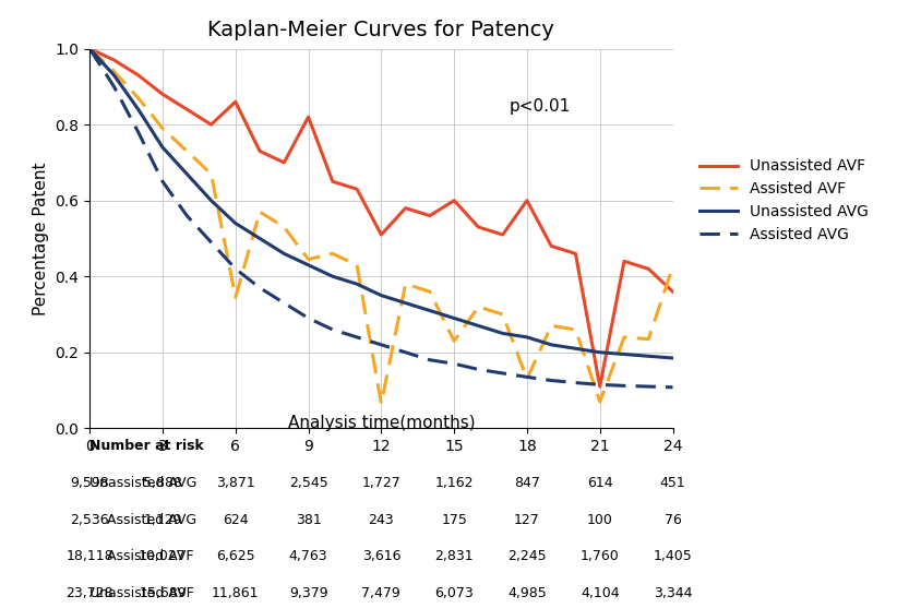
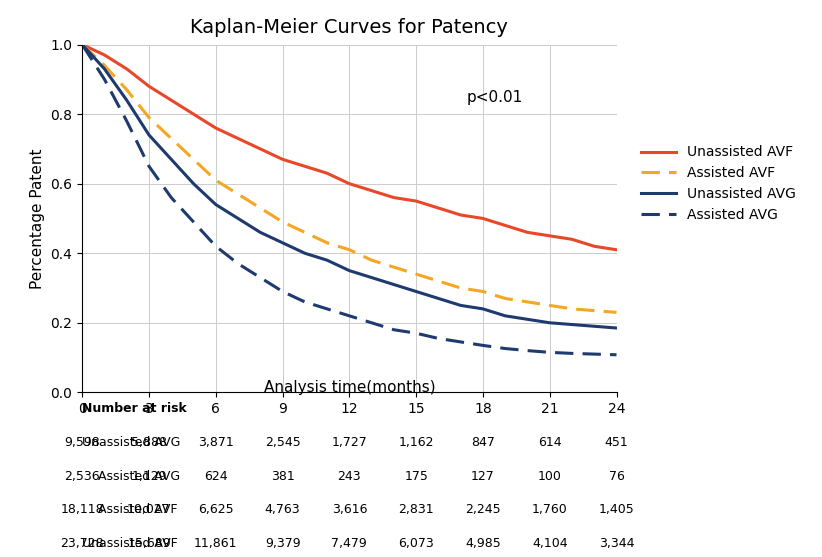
Unassisted AVF/6: 0.86 -> 0.76
Assisted AVF/6: 0.345 -> 0.610
Unassisted AVF/9: 0.82 -> 0.67
Assisted AVF/9: 0.445 -> 0.490
Unassisted AVF/12: 0.51 -> 0.60
Assisted AVF/12: 0.065 -> 0.410
Unassisted AVF/15: 0.60 -> 0.55
Assisted AVF/15: 0.230 -> 0.340
Unassisted AVF/18: 0.60 -> 0.50
Assisted AVF/18: 0.130 -> 0.290
Unassisted AVF/21: 0.11 -> 0.45
Assisted AVF/21: 0.070 -> 0.250
Unassisted AVF/24: 0.36 -> 0.41
Assisted AVF/24: 0.425 -> 0.230
